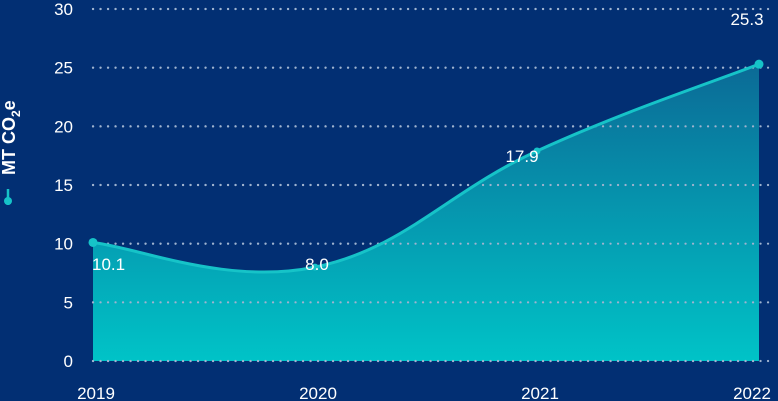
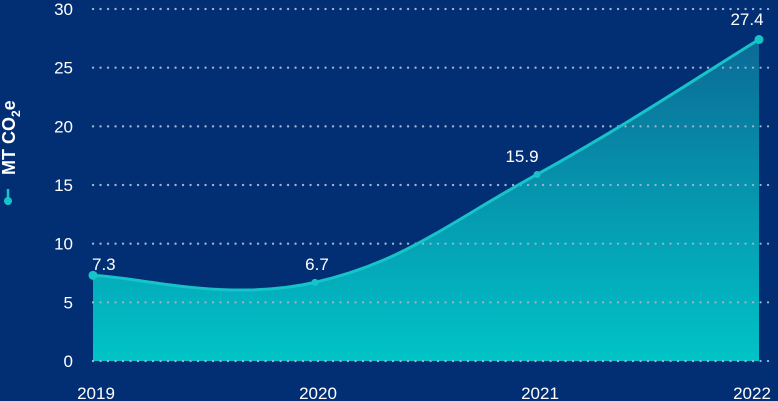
2019: 10.1 -> 7.3
2020: 8.0 -> 6.7
2021: 17.9 -> 15.9
2022: 25.3 -> 27.4
